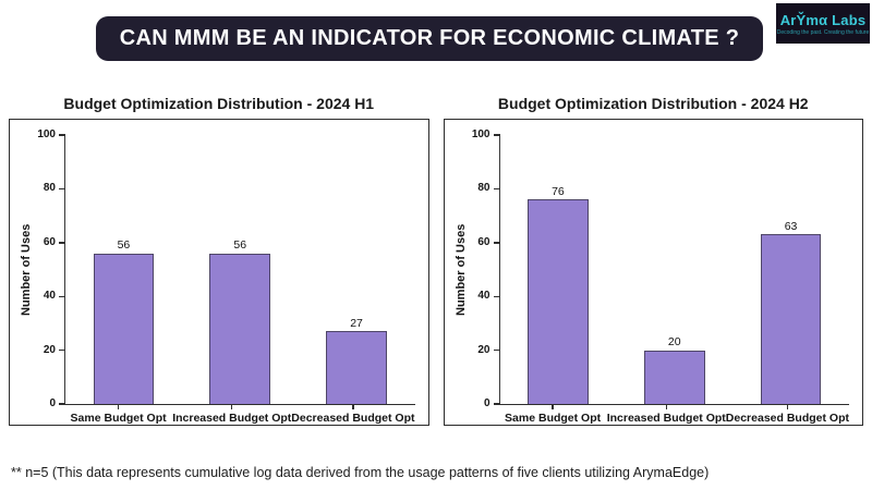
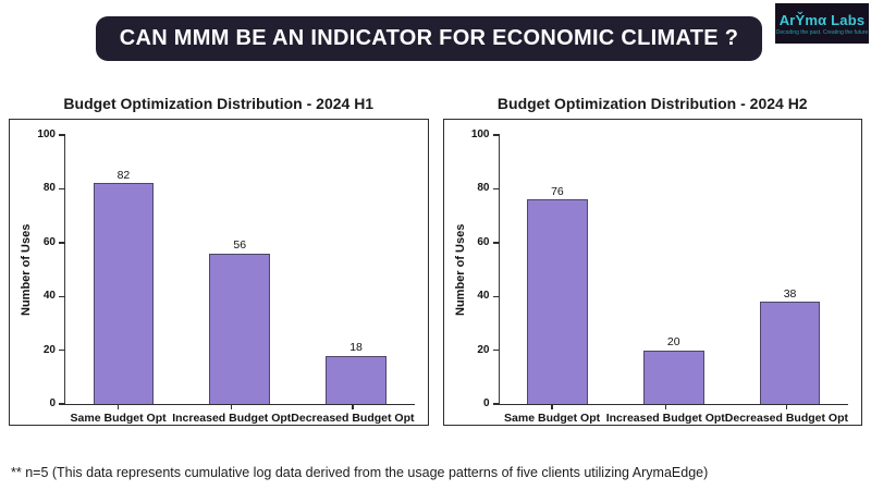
Budget Optimization Distribution - 2024 H1/Same Budget Opt: 56 -> 82
Budget Optimization Distribution - 2024 H1/Decreased Budget Opt: 27 -> 18
Budget Optimization Distribution - 2024 H2/Decreased Budget Opt: 63 -> 38
